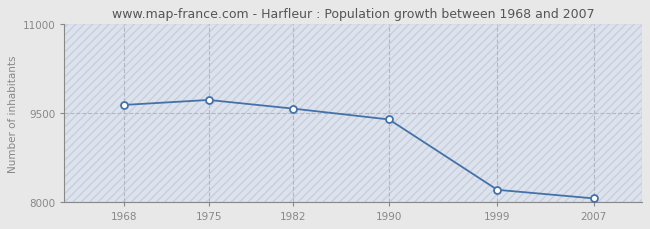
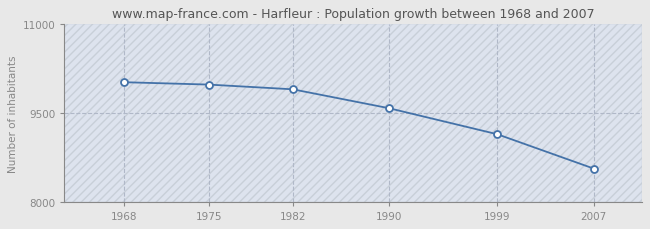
1968: 9640 -> 10020
1975: 9720 -> 9980
1982: 9570 -> 9900
1990: 9390 -> 9580
1999: 8200 -> 9140
2007: 8060 -> 8560
